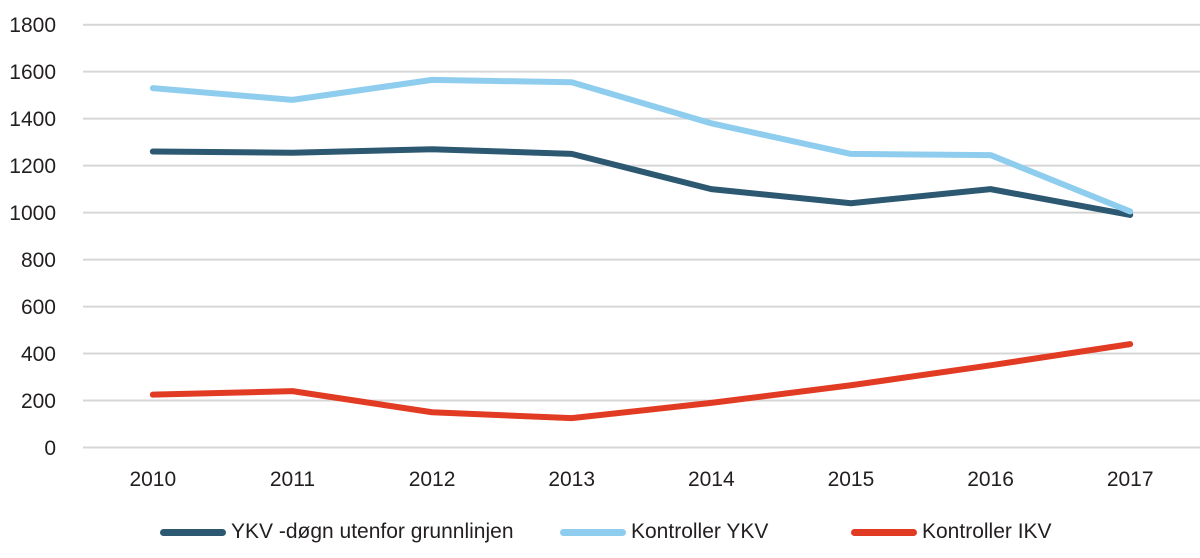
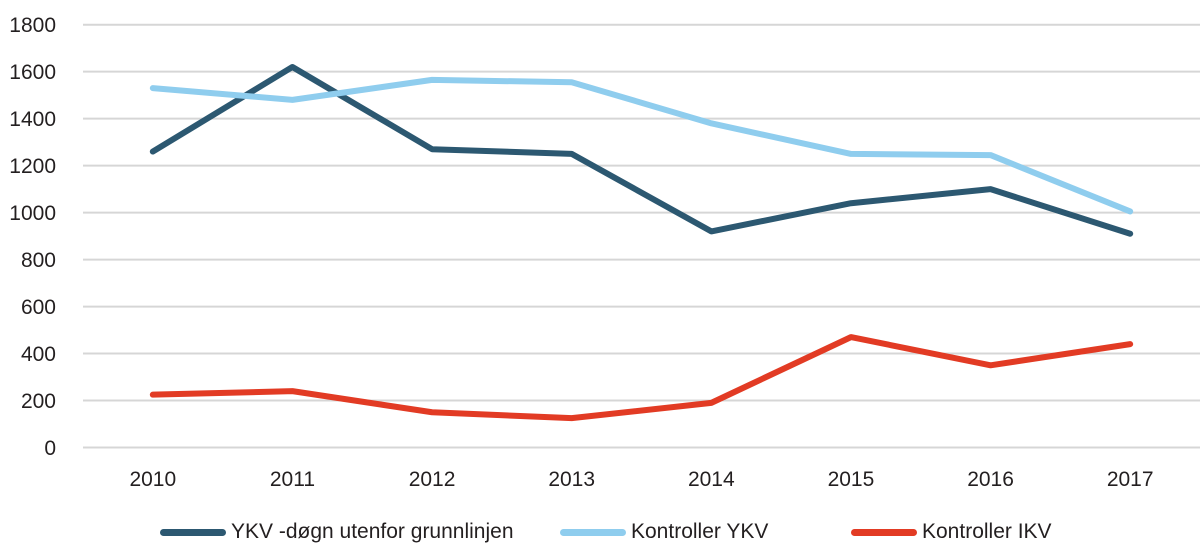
YKV -døgn utenfor grunnlinjen/2011: 1260 -> 1620
YKV -døgn utenfor grunnlinjen/2014: 1100 -> 920
Kontroller IKV/2015: 260 -> 470
YKV -døgn utenfor grunnlinjen/2017: 990 -> 910
